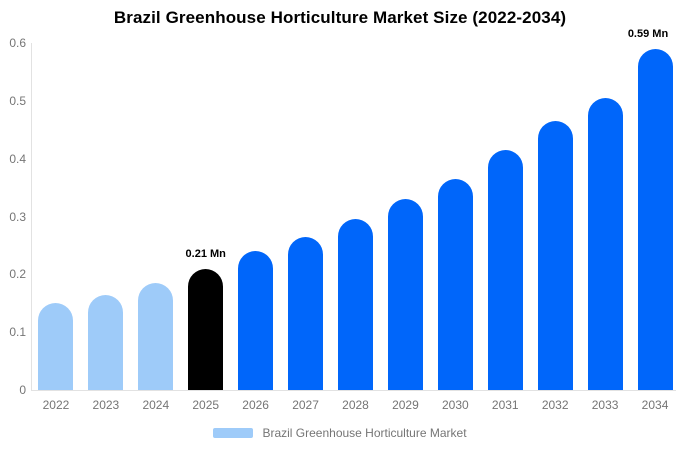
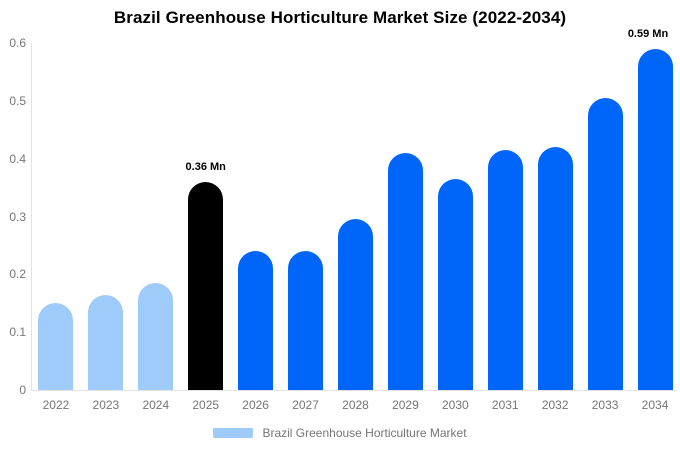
2025: 0.21 -> 0.36
2027: 0.27 -> 0.24
2029: 0.33 -> 0.41
2032: 0.47 -> 0.42
